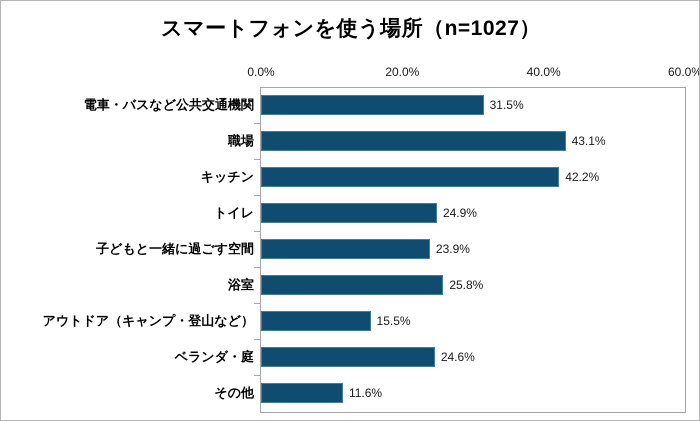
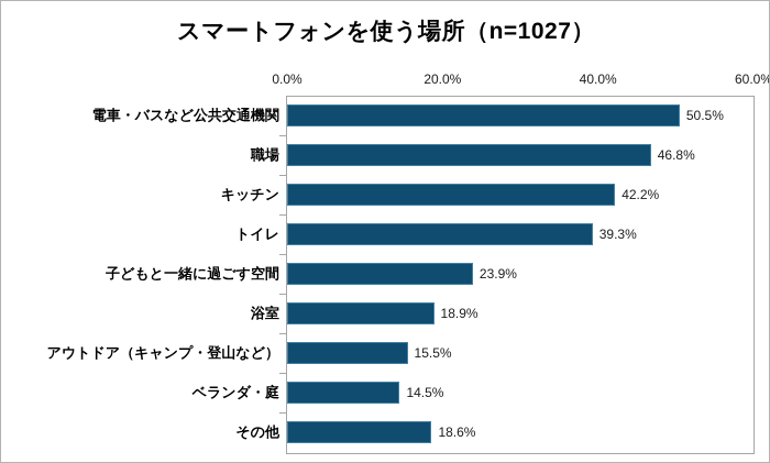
電車・バスなど公共交通機関: 31.5% -> 50.5%
職場: 43.1% -> 46.8%
トイレ: 24.9% -> 39.3%
浴室: 25.8% -> 18.9%
ベランダ・庭: 24.6% -> 14.5%
その他: 11.6% -> 18.6%
